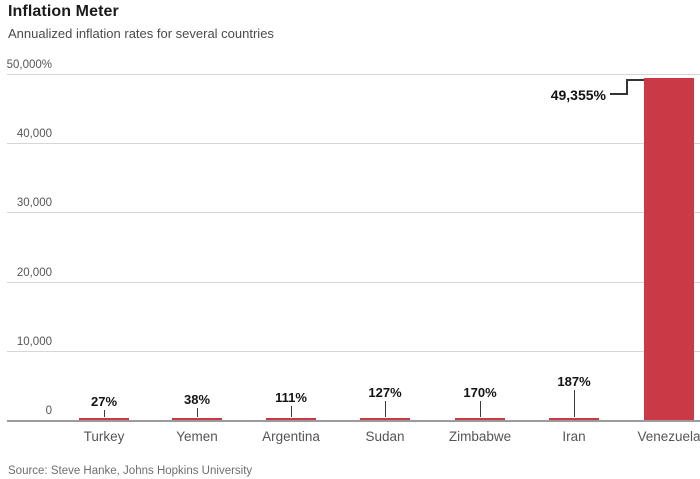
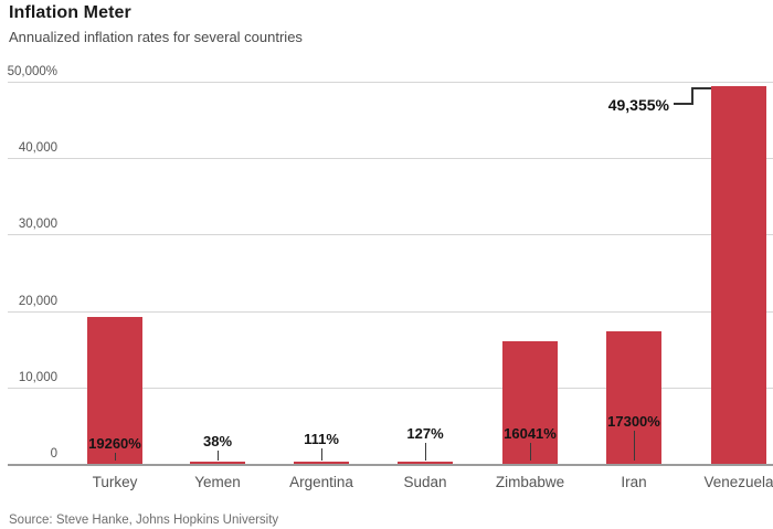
Turkey: 27% -> 19260%
Zimbabwe: 170% -> 16041%
Iran: 187% -> 17300%
